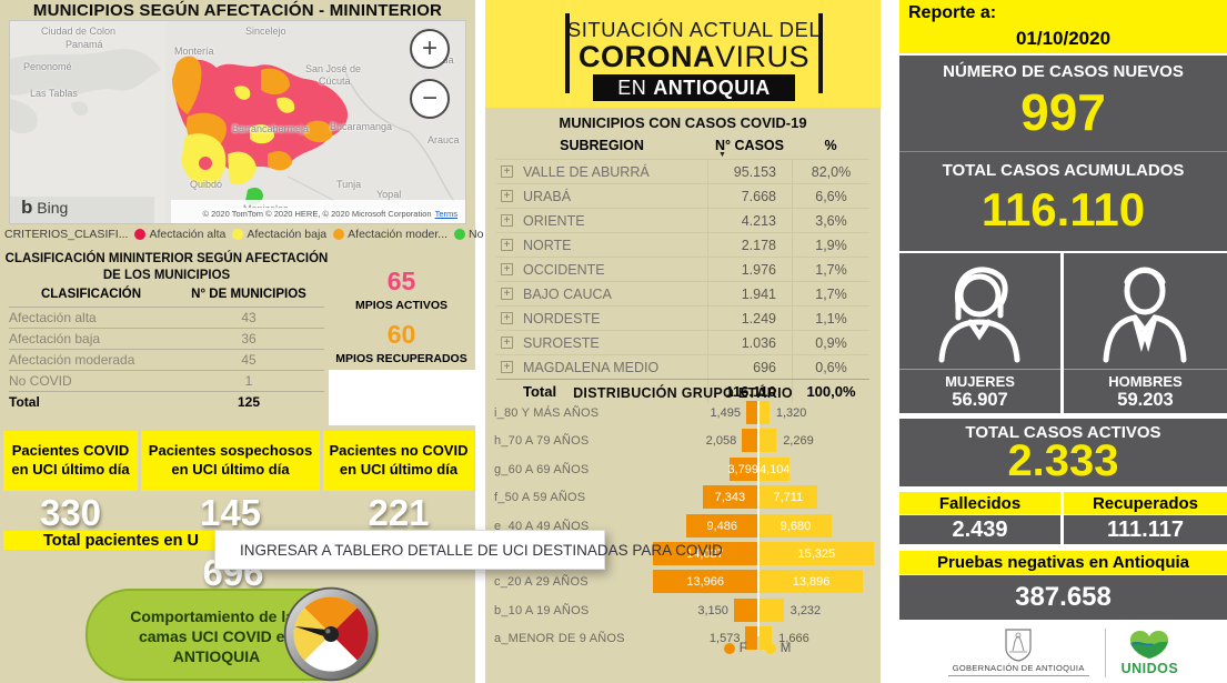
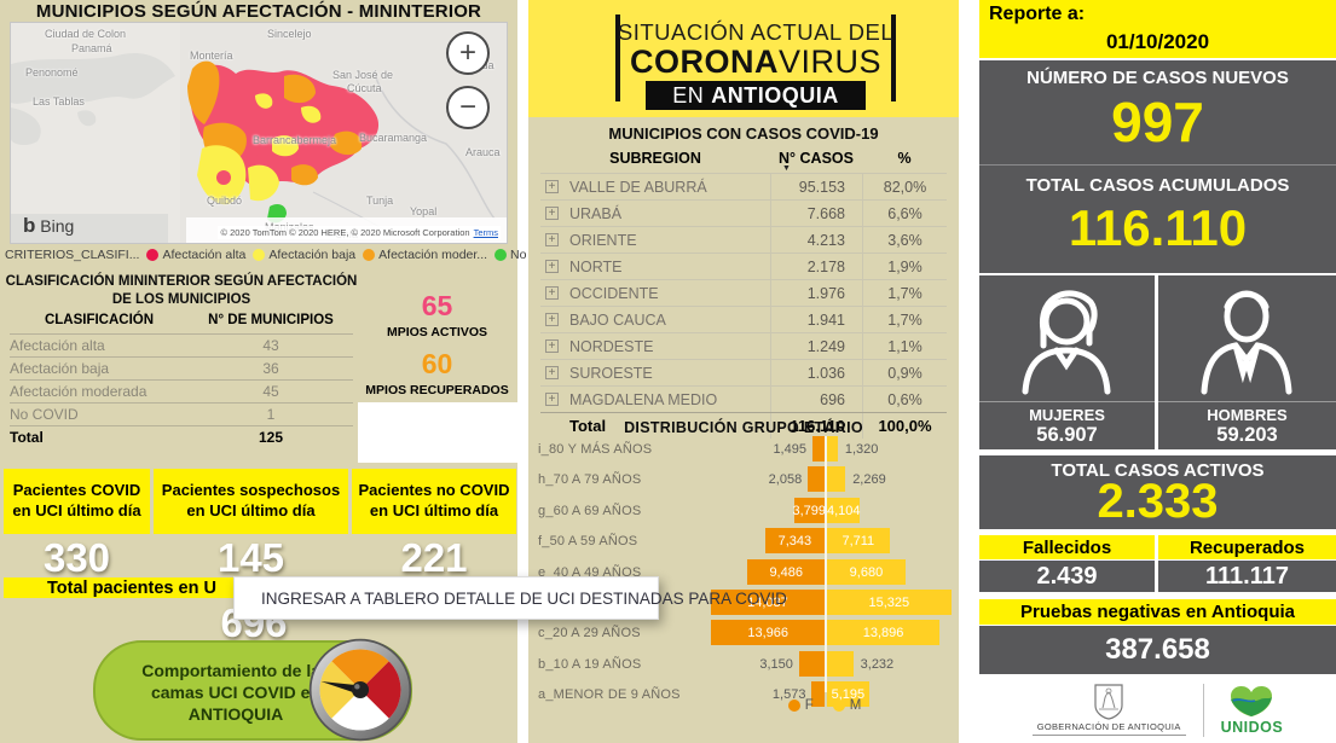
M/a_MENOR DE 9 AÑOS: 1,666 -> 5,195
